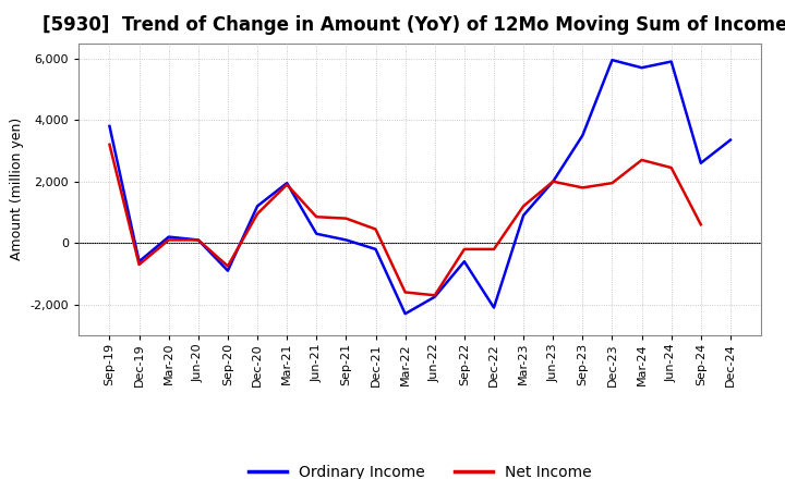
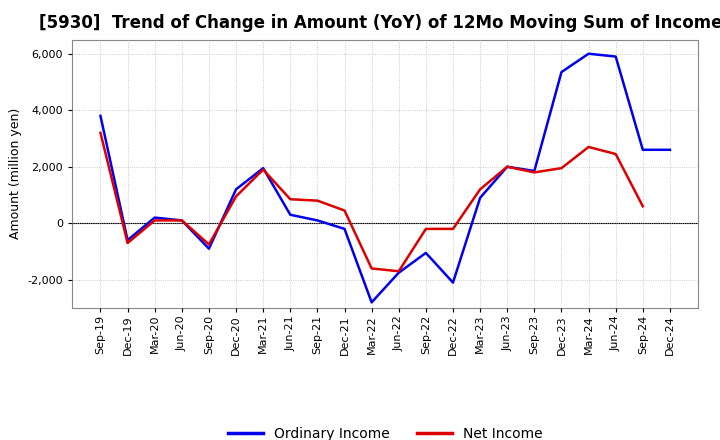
Ordinary Income/Mar-22: -2,300 -> -2,800
Ordinary Income/Sep-22: -600 -> -1,050
Ordinary Income/Sep-23: 3,500 -> 1,850
Ordinary Income/Dec-23: 5,950 -> 5,350
Ordinary Income/Mar-24: 5,700 -> 6,000
Ordinary Income/Dec-24: 3,350 -> 2,600
